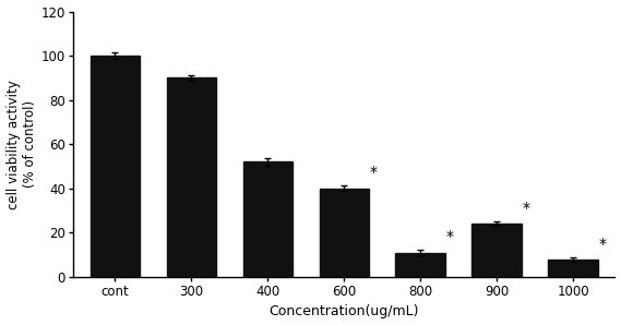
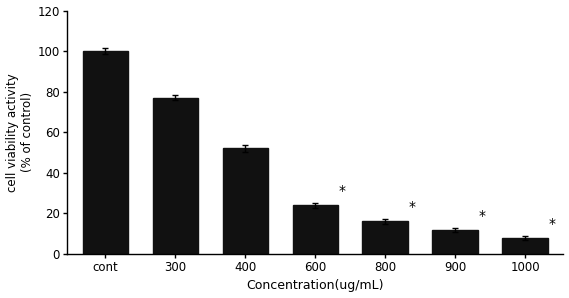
300: 90 -> 77
600: 40 -> 24
800: 11 -> 16
900: 24 -> 12
